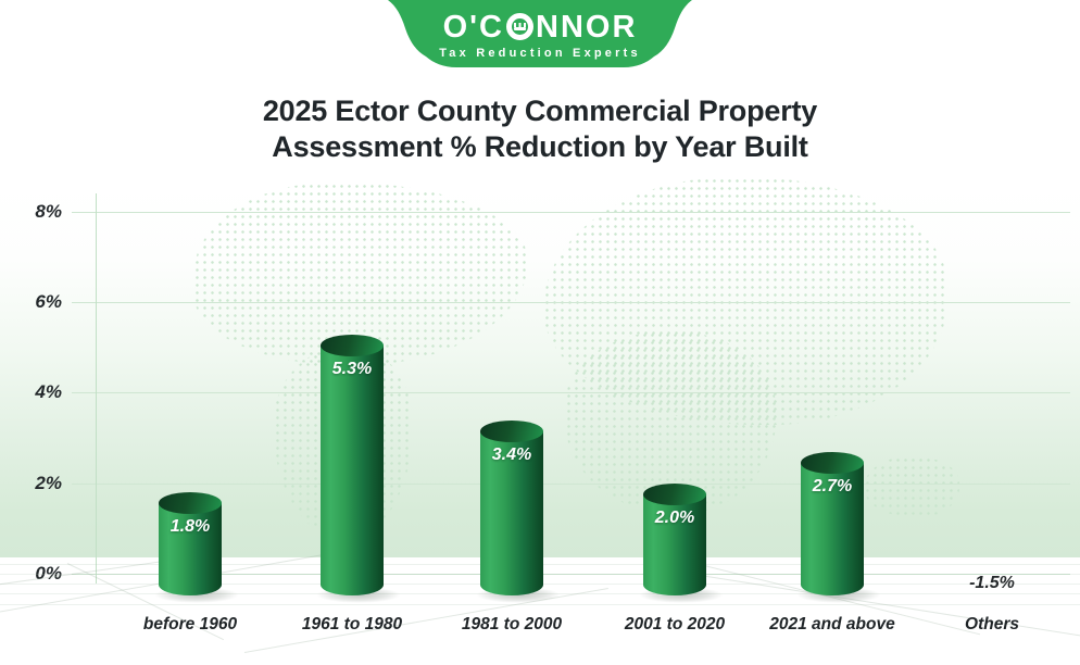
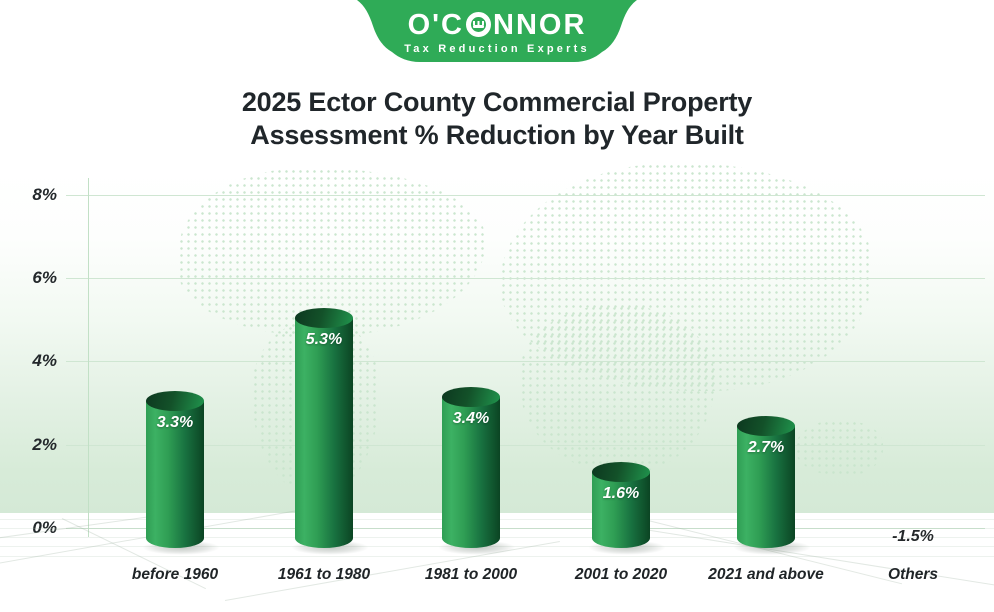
before 1960: 1.8% -> 3.3%
2001 to 2020: 2.0% -> 1.6%
